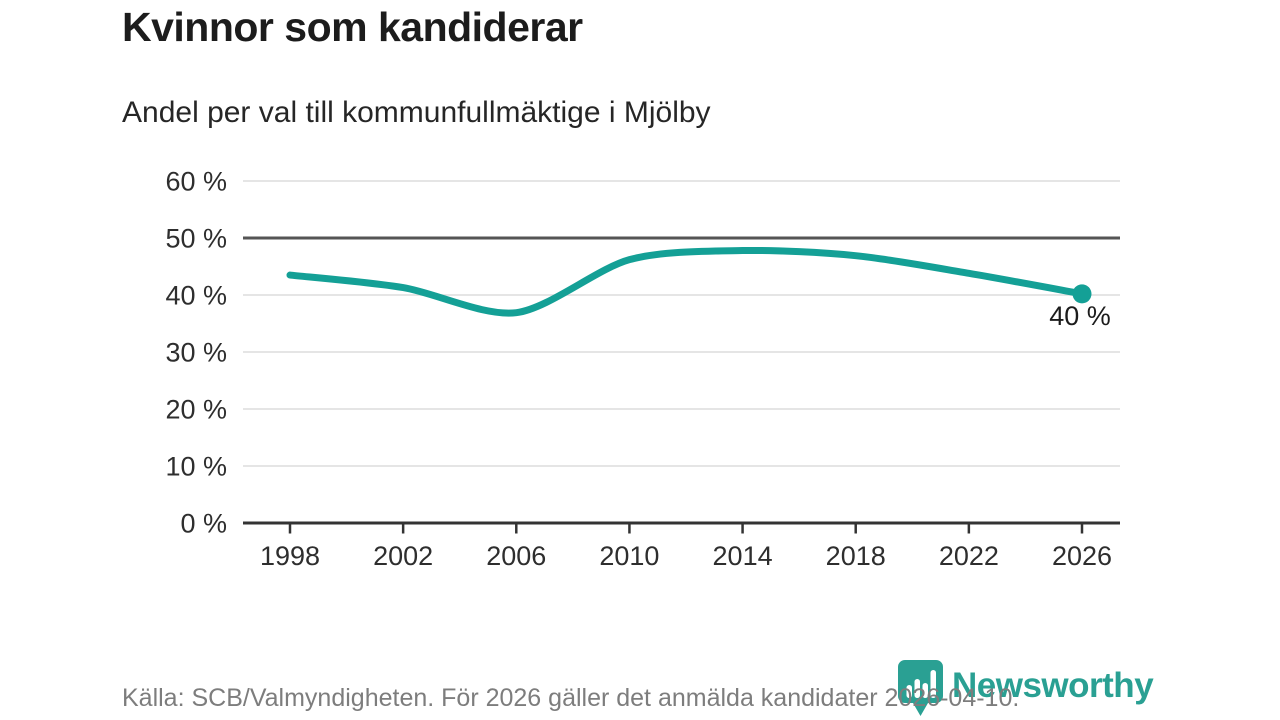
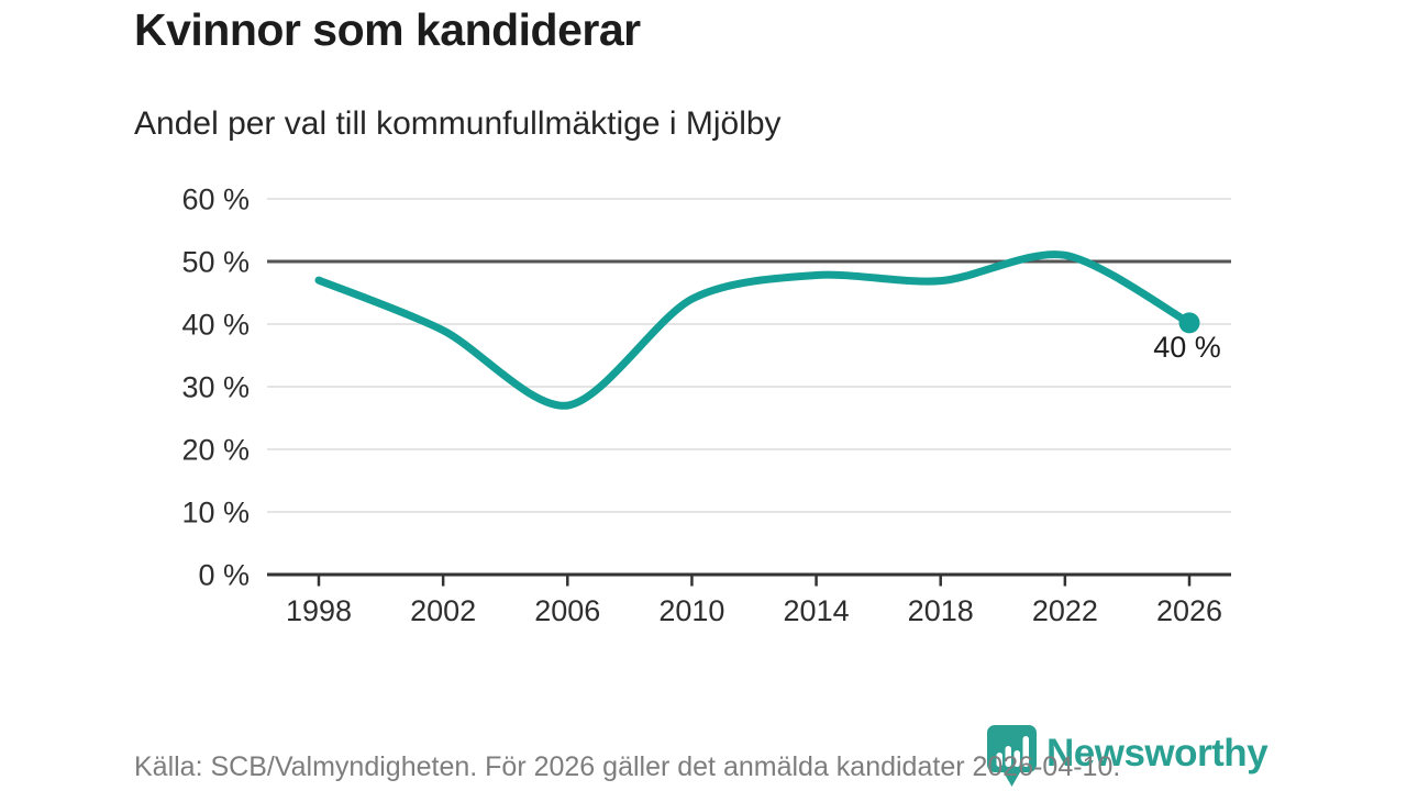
1998: 44% -> 47%
2002: 41% -> 39%
2006: 37% -> 27%
2010: 46% -> 44%
2022: 44% -> 51%
